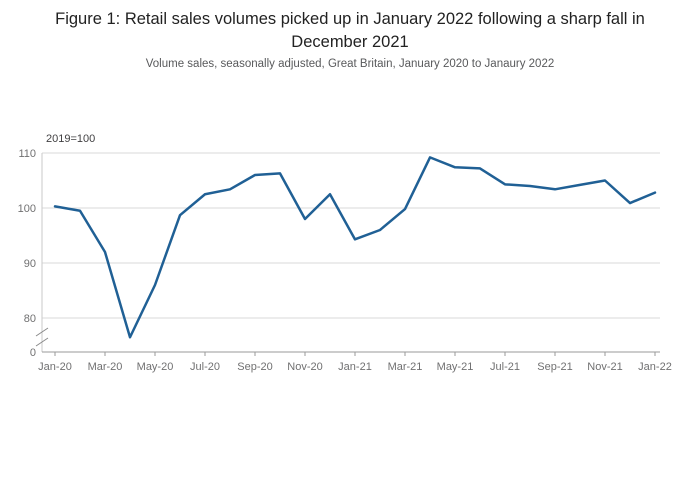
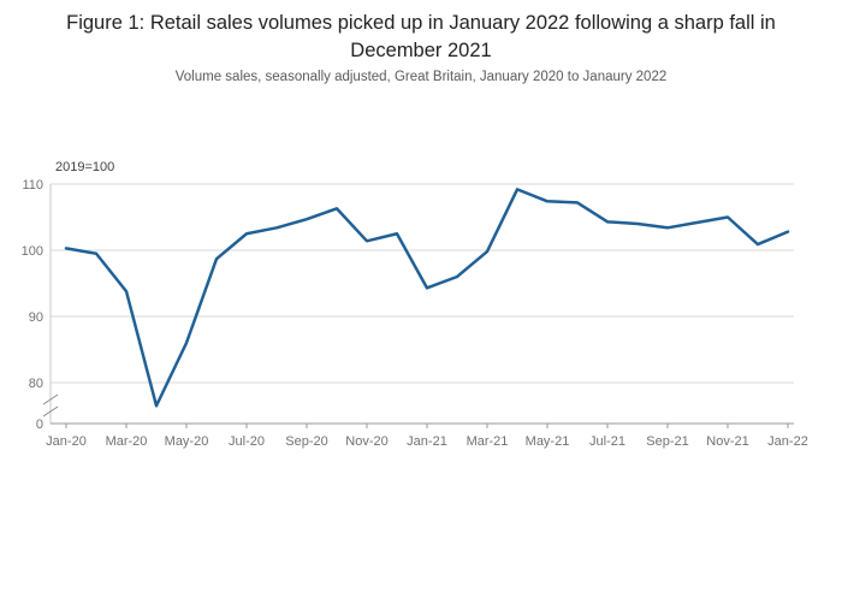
Mar-20: 92 -> 94
Sep-20: 106 -> 105
Nov-20: 98 -> 101
